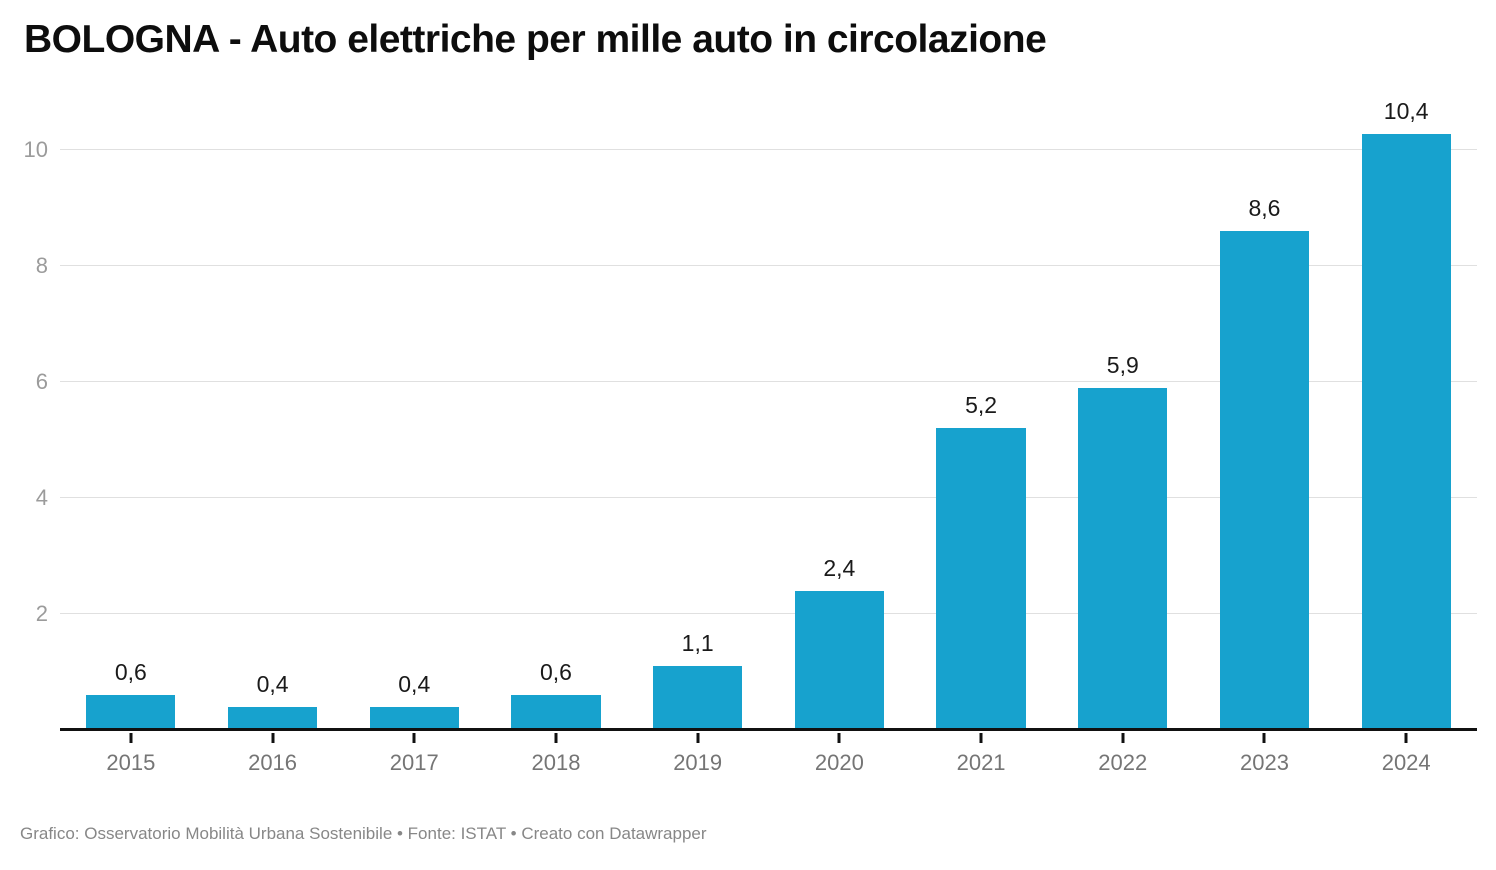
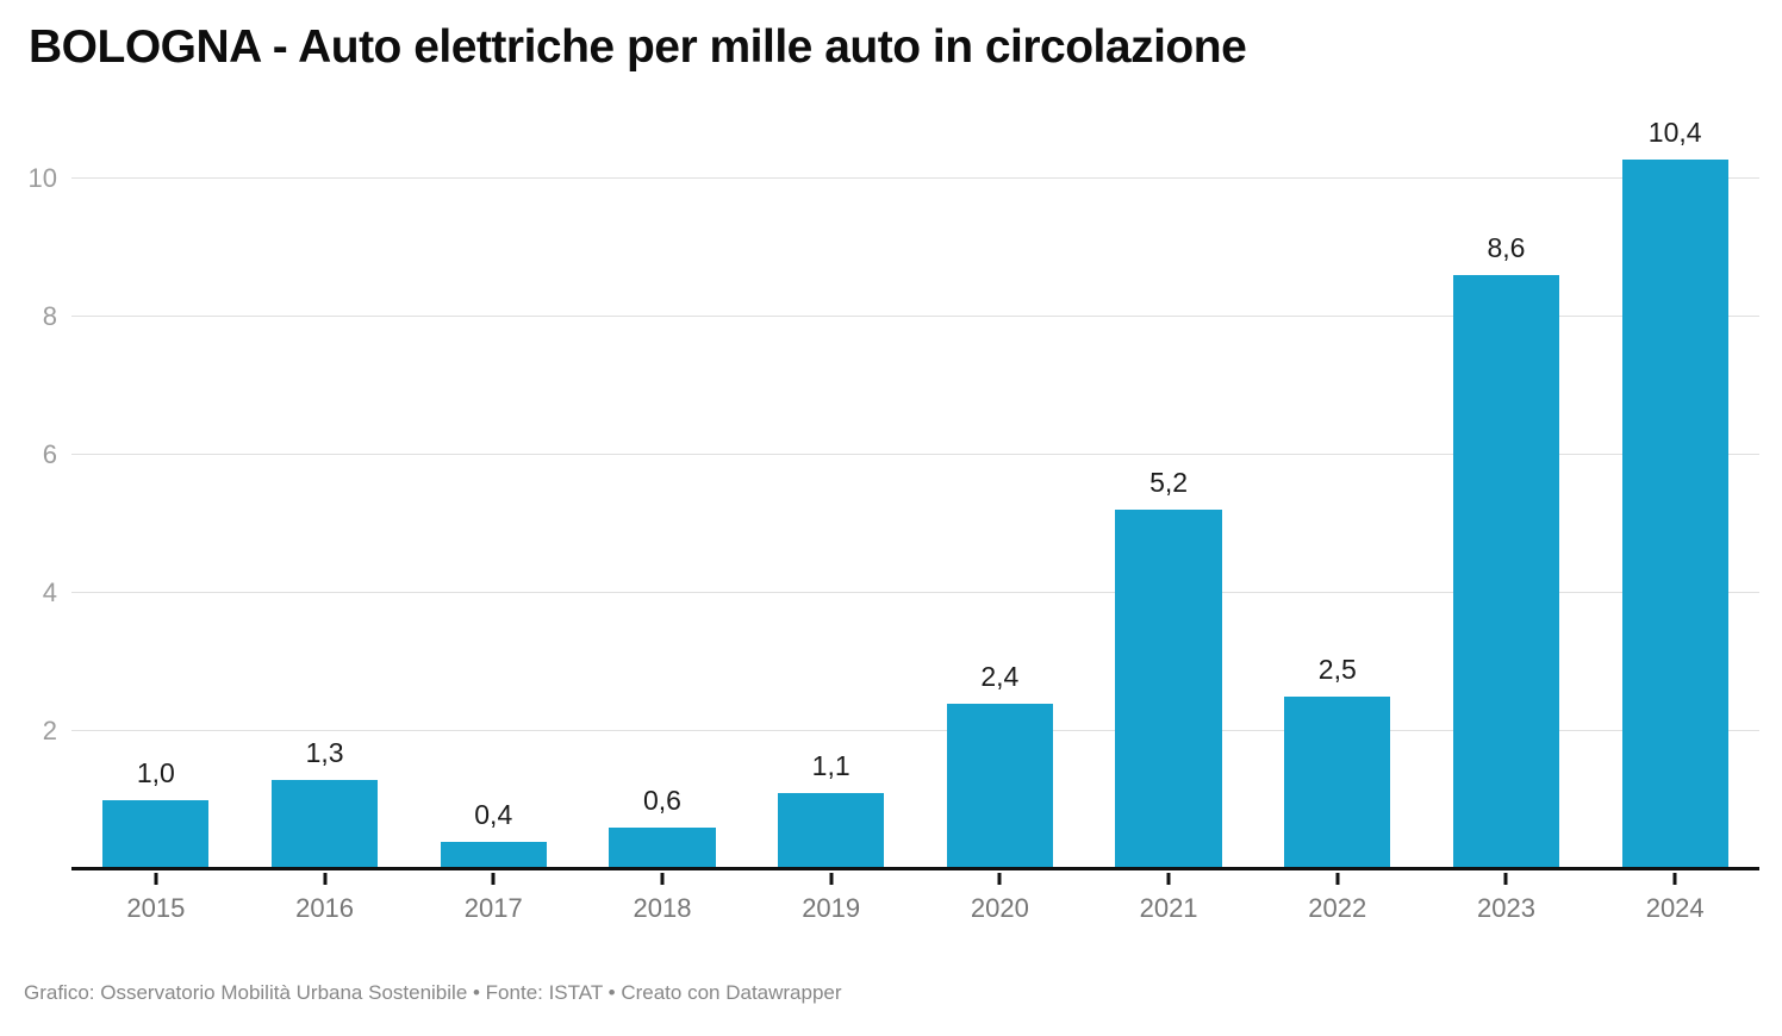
2015: 0,6 -> 1,0
2016: 0,4 -> 1,3
2022: 5,9 -> 2,5
